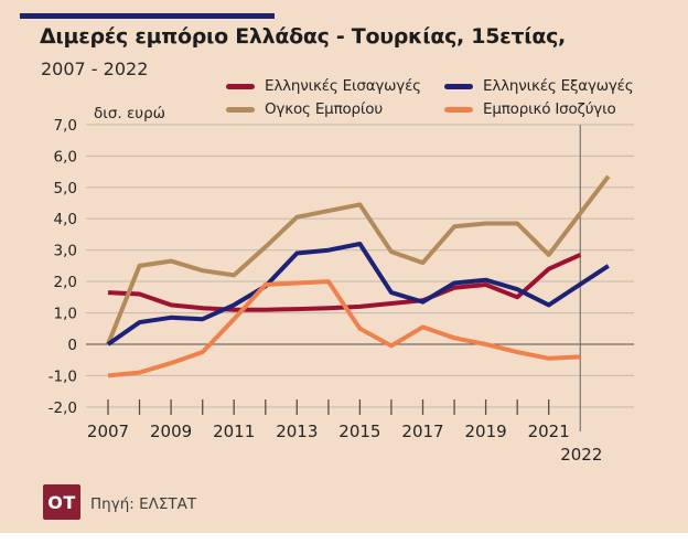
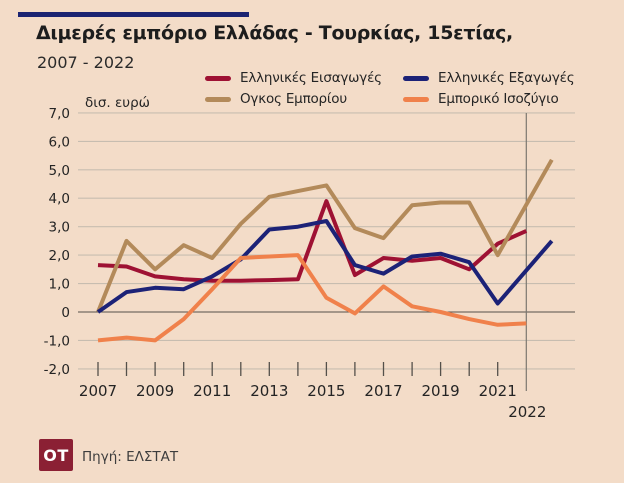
Ογκος Εμπορίου/2009: 2,6 -> 1,5
Εμπορικό Ισοζύγιο/2009: -0,6 -> -1,0
Ογκος Εμπορίου/2011: 2,2 -> 1,9
Ελληνικές Εισαγωγές/2015: 1,2 -> 3,9
Ελληνικές Εισαγωγές/2017: 1,4 -> 1,9
Εμπορικό Ισοζύγιο/2017: 0,6 -> 0,9
Ελληνικές Εξαγωγές/2021: 1,2 -> 0,3
Ογκος Εμπορίου/2021: 2,9 -> 2,0
